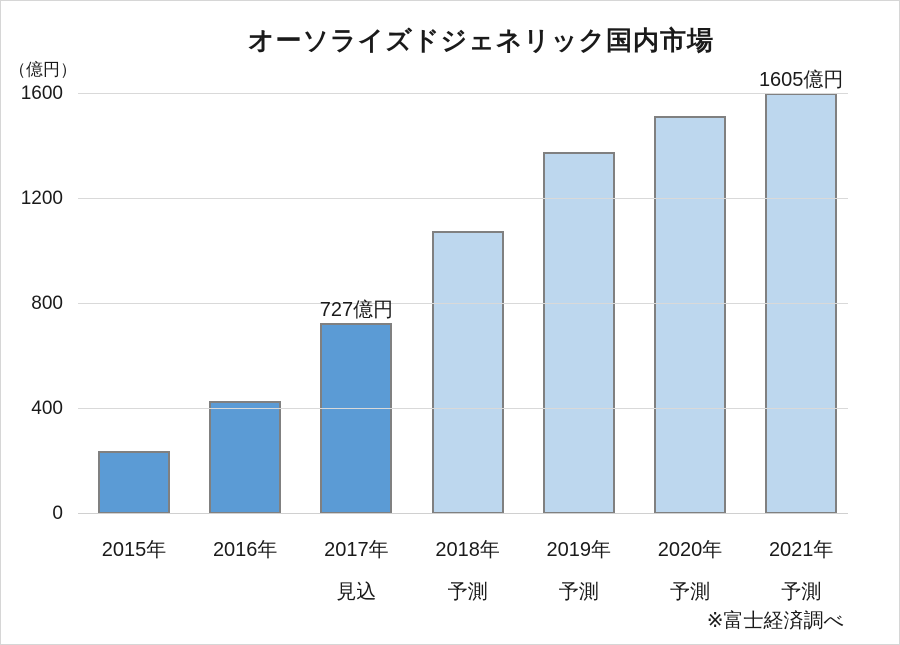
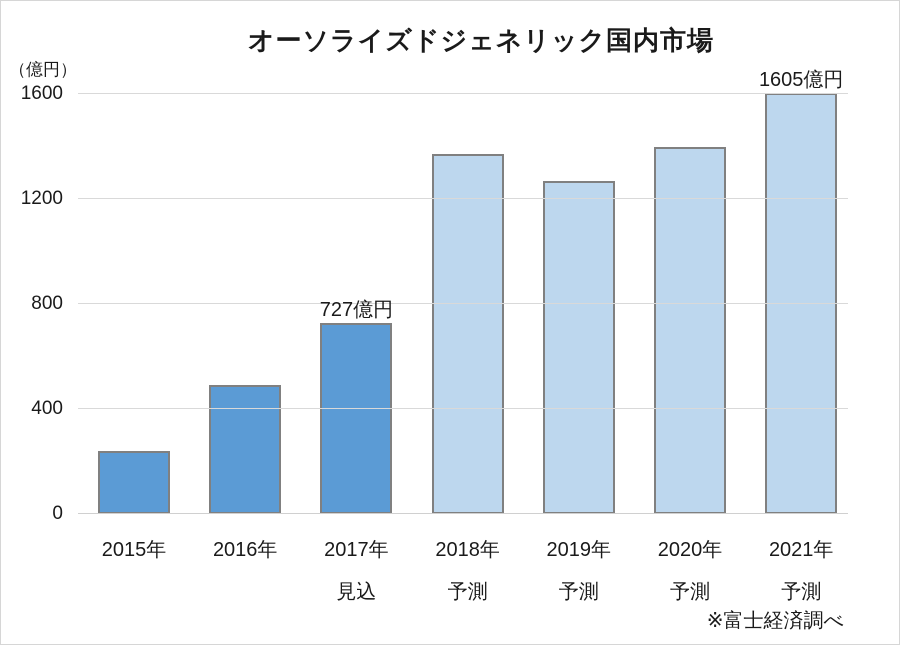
2016年: 430 -> 490
2018年: 1080 -> 1370
2019年: 1380 -> 1270
2020年: 1520 -> 1400
